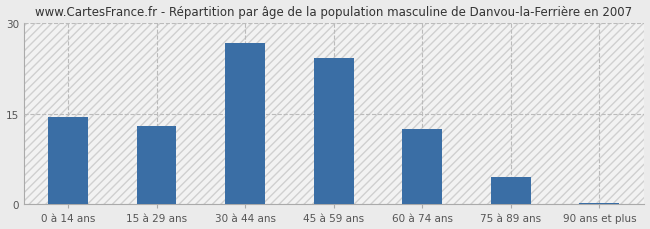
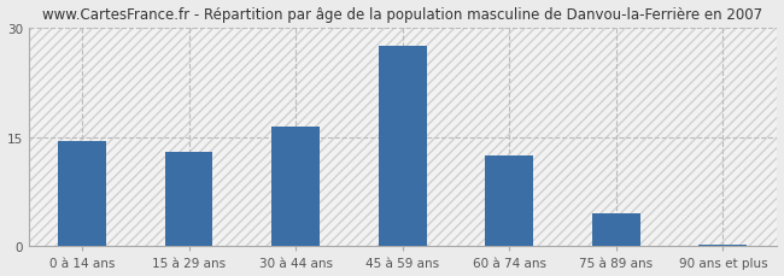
30 à 44 ans: 26.6 -> 16.5
45 à 59 ans: 24.2 -> 27.5
